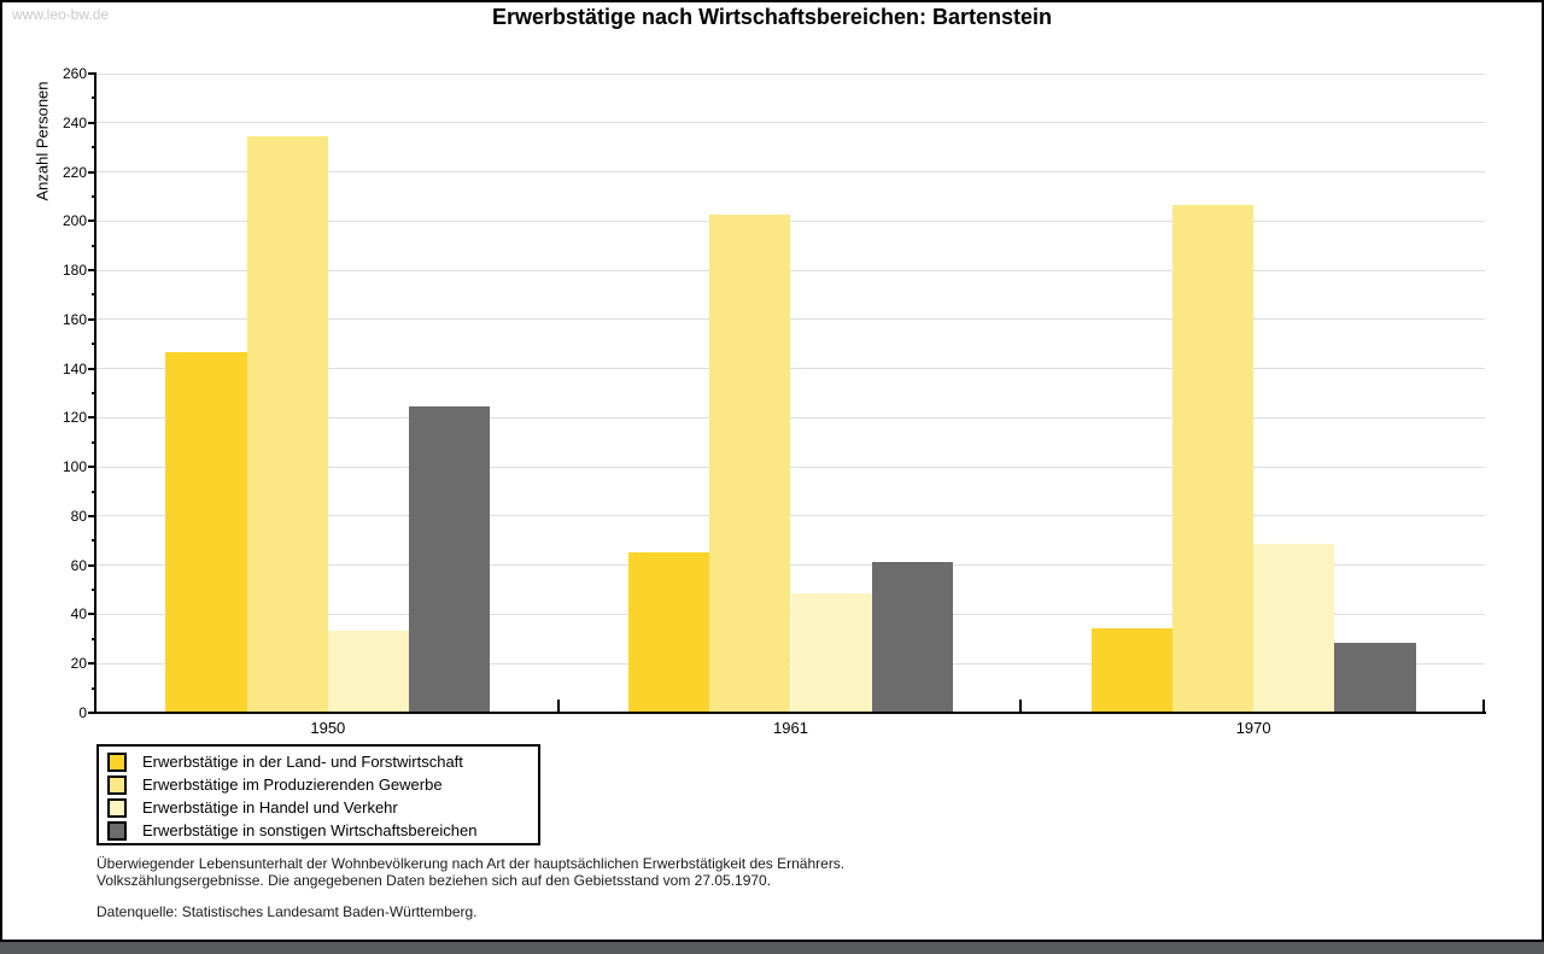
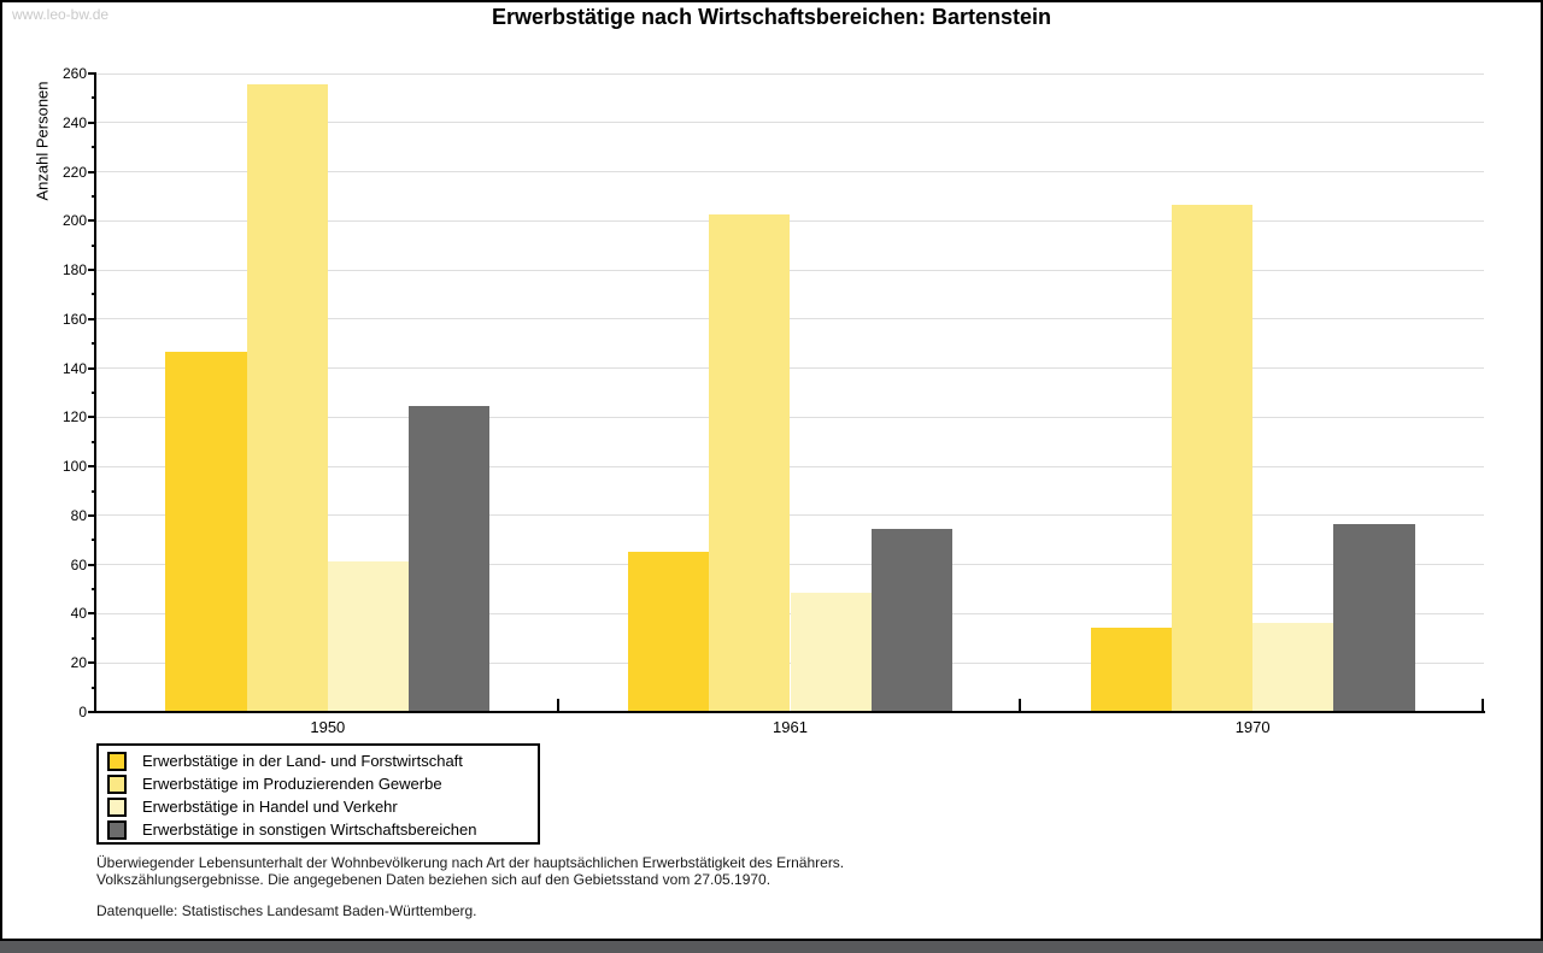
Erwerbstätige im Produzierenden Gewerbe/1950: 234 -> 255
Erwerbstätige in Handel und Verkehr/1950: 33 -> 61
Erwerbstätige in sonstigen Wirtschaftsbereichen/1961: 61 -> 74
Erwerbstätige in Handel und Verkehr/1970: 68 -> 36
Erwerbstätige in sonstigen Wirtschaftsbereichen/1970: 28 -> 76
